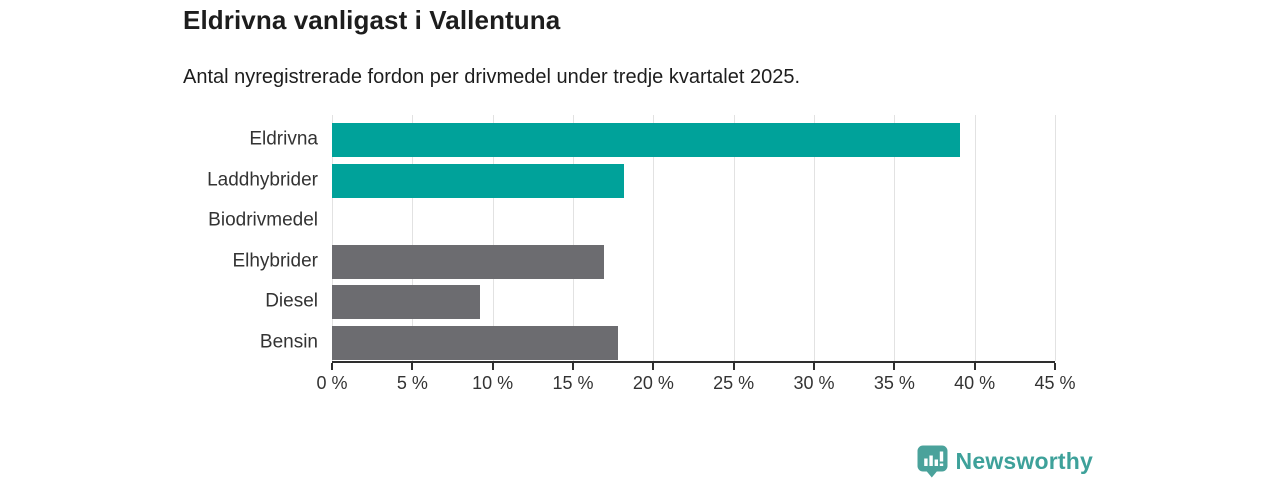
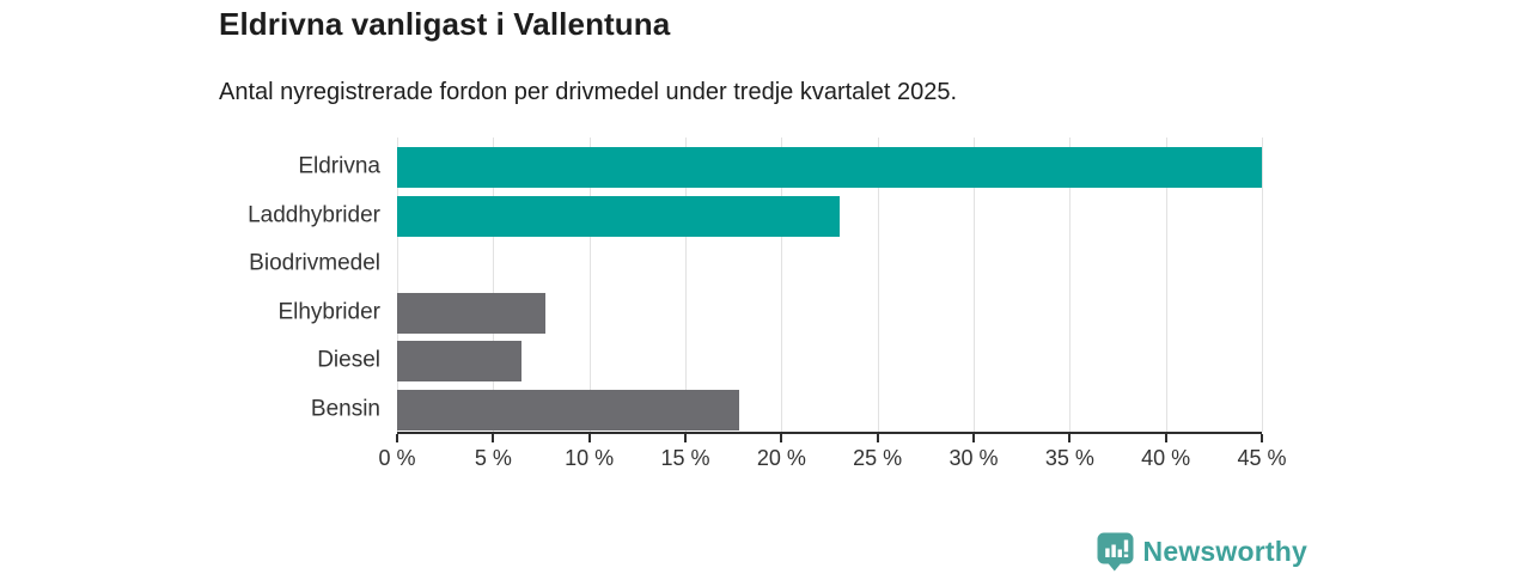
Eldrivna: 39.1% -> 45.0%
Laddhybrider: 18.2% -> 23.0%
Elhybrider: 16.9% -> 7.7%
Diesel: 9.2% -> 6.5%
